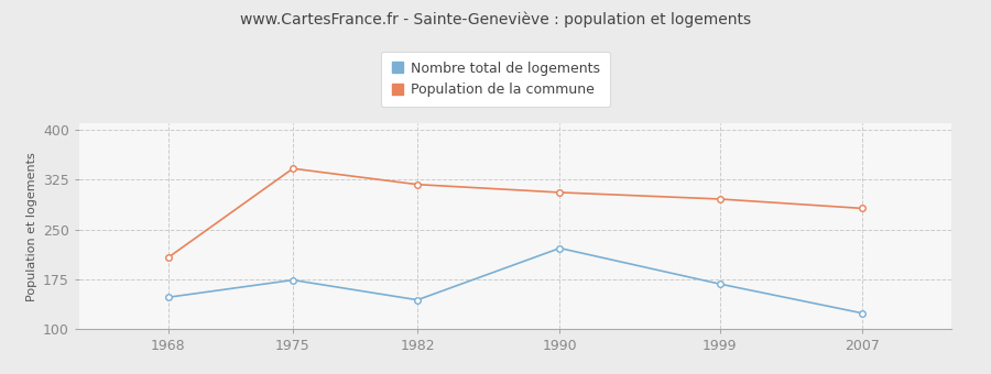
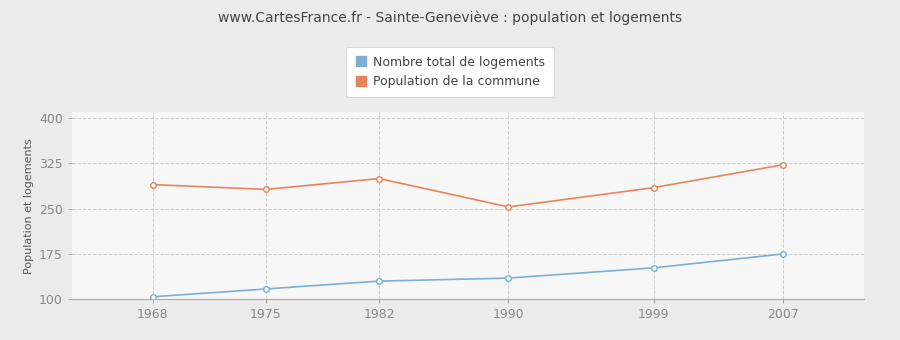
Nombre total de logements/1968: 148 -> 104
Population de la commune/1968: 208 -> 290
Nombre total de logements/1975: 174 -> 117
Population de la commune/1975: 342 -> 282
Nombre total de logements/1982: 144 -> 130
Population de la commune/1982: 318 -> 300
Nombre total de logements/1990: 222 -> 135
Population de la commune/1990: 306 -> 253
Nombre total de logements/1999: 168 -> 152
Population de la commune/1999: 296 -> 285
Nombre total de logements/2007: 124 -> 175
Population de la commune/2007: 282 -> 323
